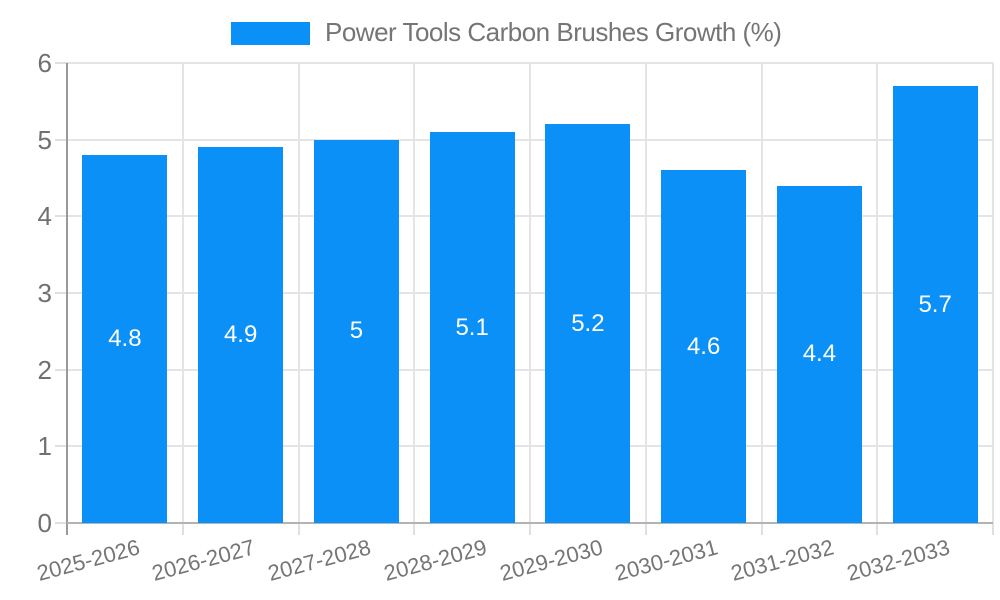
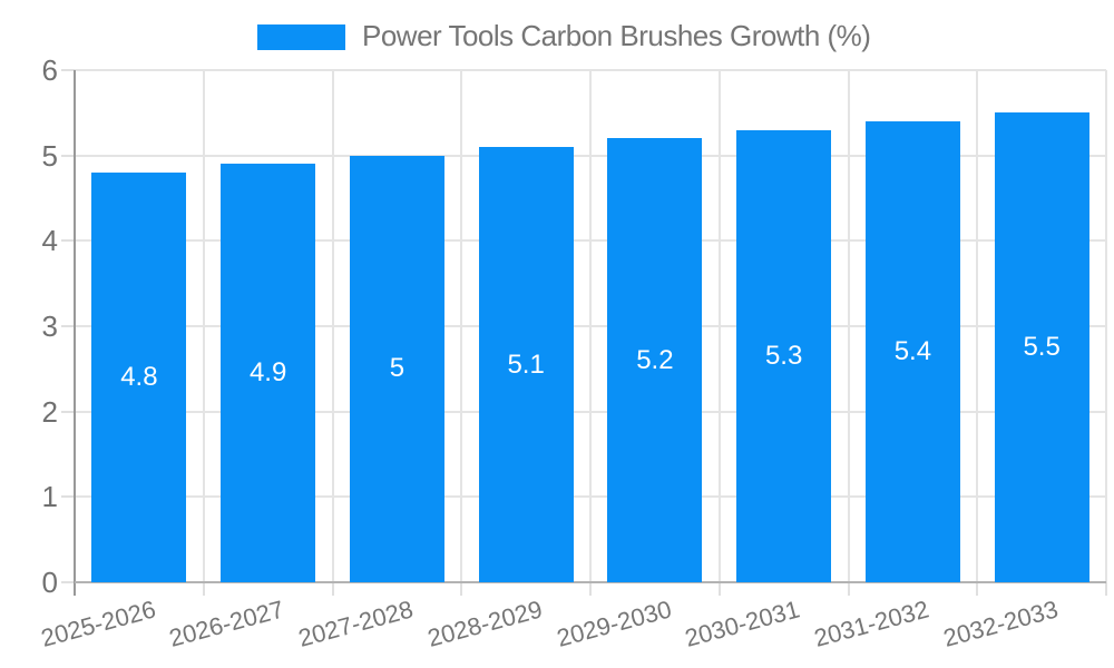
2030-2031: 4.6 -> 5.3
2031-2032: 4.4 -> 5.4
2032-2033: 5.7 -> 5.5
